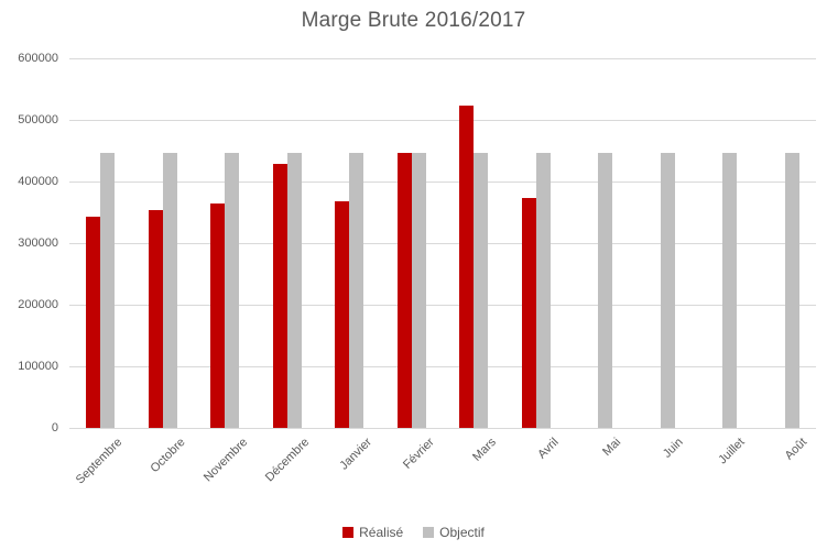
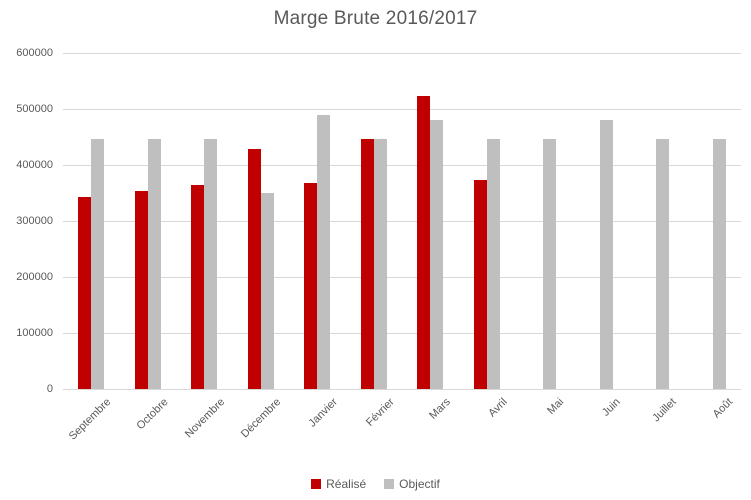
Objectif/Décembre: 450000 -> 350000
Objectif/Janvier: 450000 -> 490000
Objectif/Mars: 450000 -> 480000
Objectif/Juin: 450000 -> 480000
